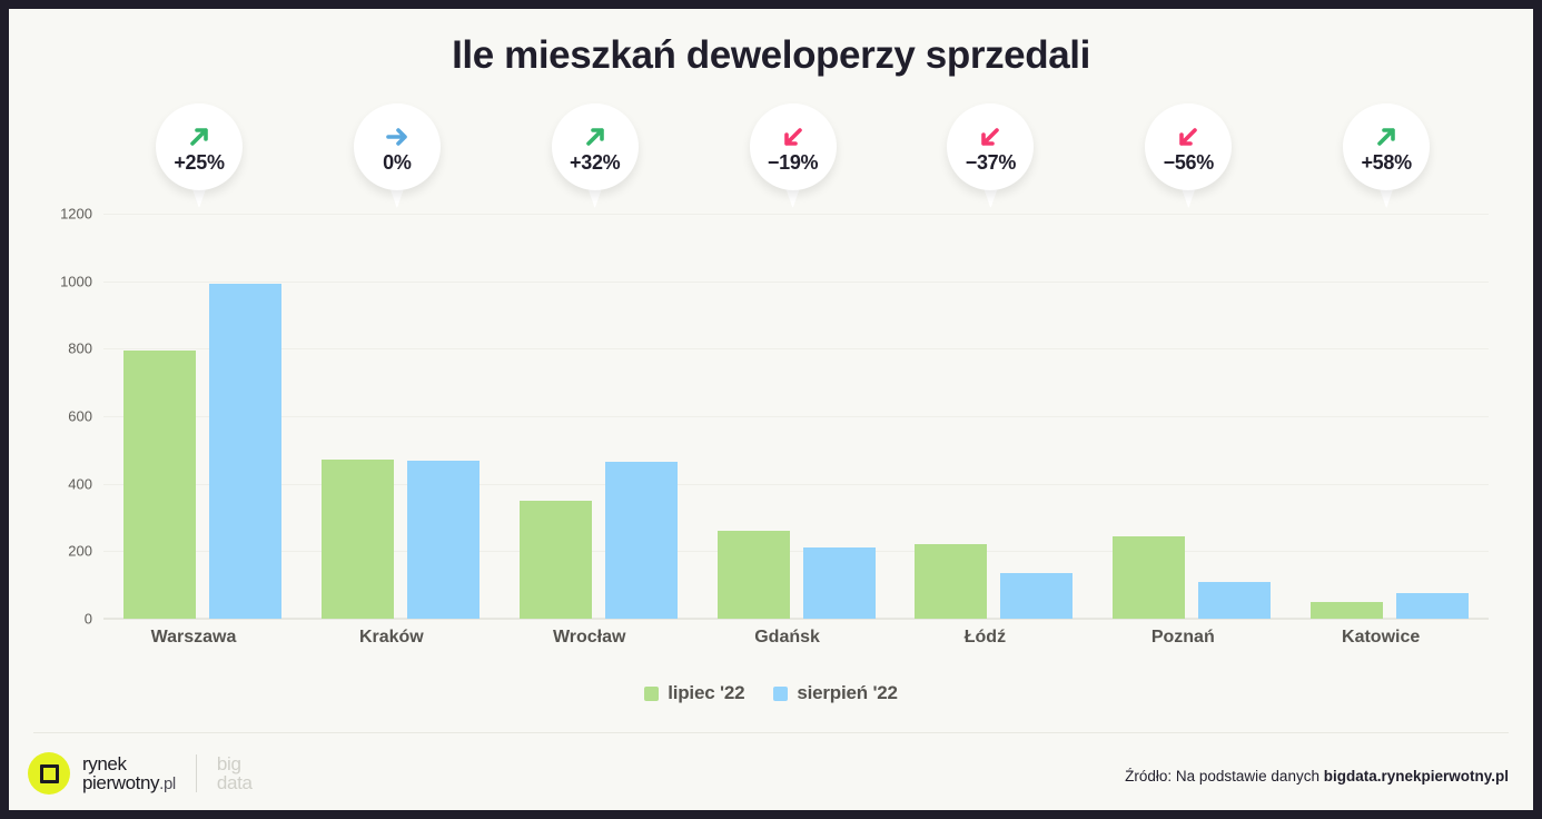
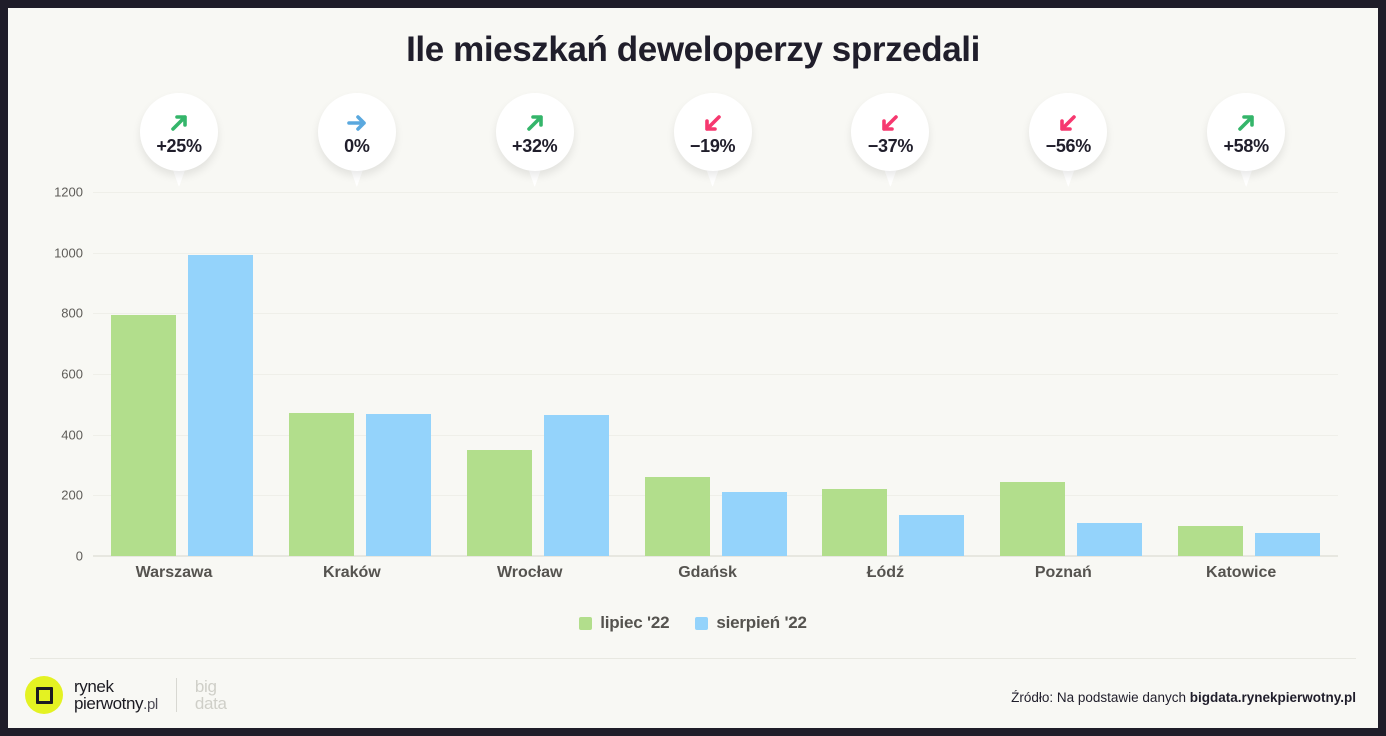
lipiec '22/Katowice: 50 -> 100
